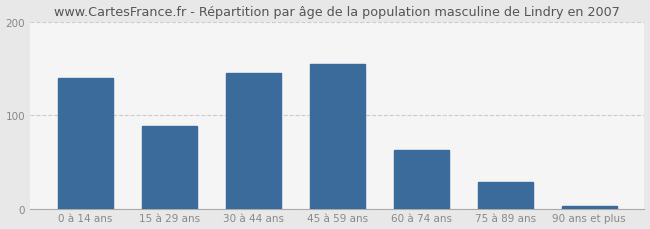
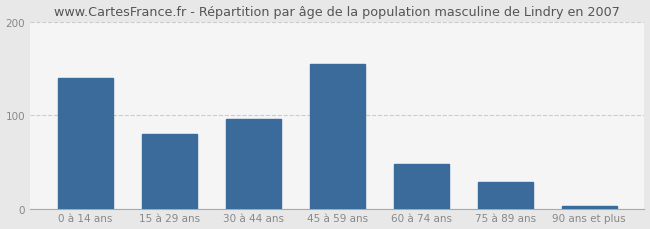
15 à 29 ans: 88 -> 80
30 à 44 ans: 145 -> 96
60 à 74 ans: 63 -> 48
